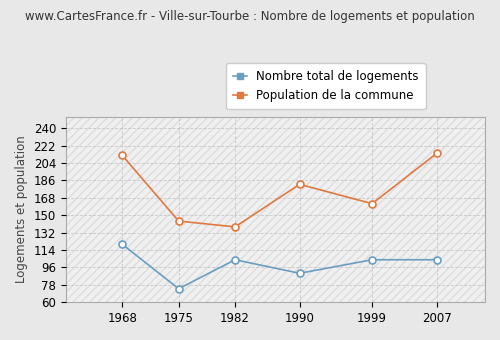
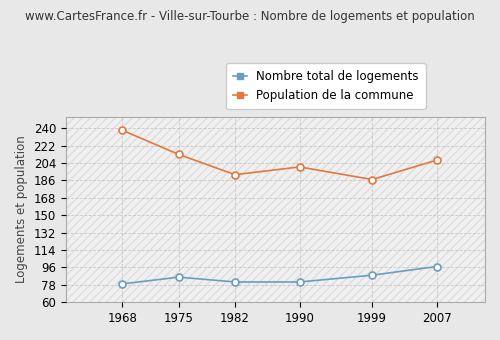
Nombre total de logements/1968: 120 -> 79
Population de la commune/1968: 212 -> 238
Nombre total de logements/1975: 74 -> 86
Population de la commune/1975: 144 -> 213
Nombre total de logements/1982: 104 -> 81
Population de la commune/1982: 138 -> 192
Nombre total de logements/1990: 90 -> 81
Population de la commune/1990: 182 -> 200
Nombre total de logements/1999: 104 -> 88
Population de la commune/1999: 162 -> 187
Nombre total de logements/2007: 104 -> 97
Population de la commune/2007: 214 -> 207
